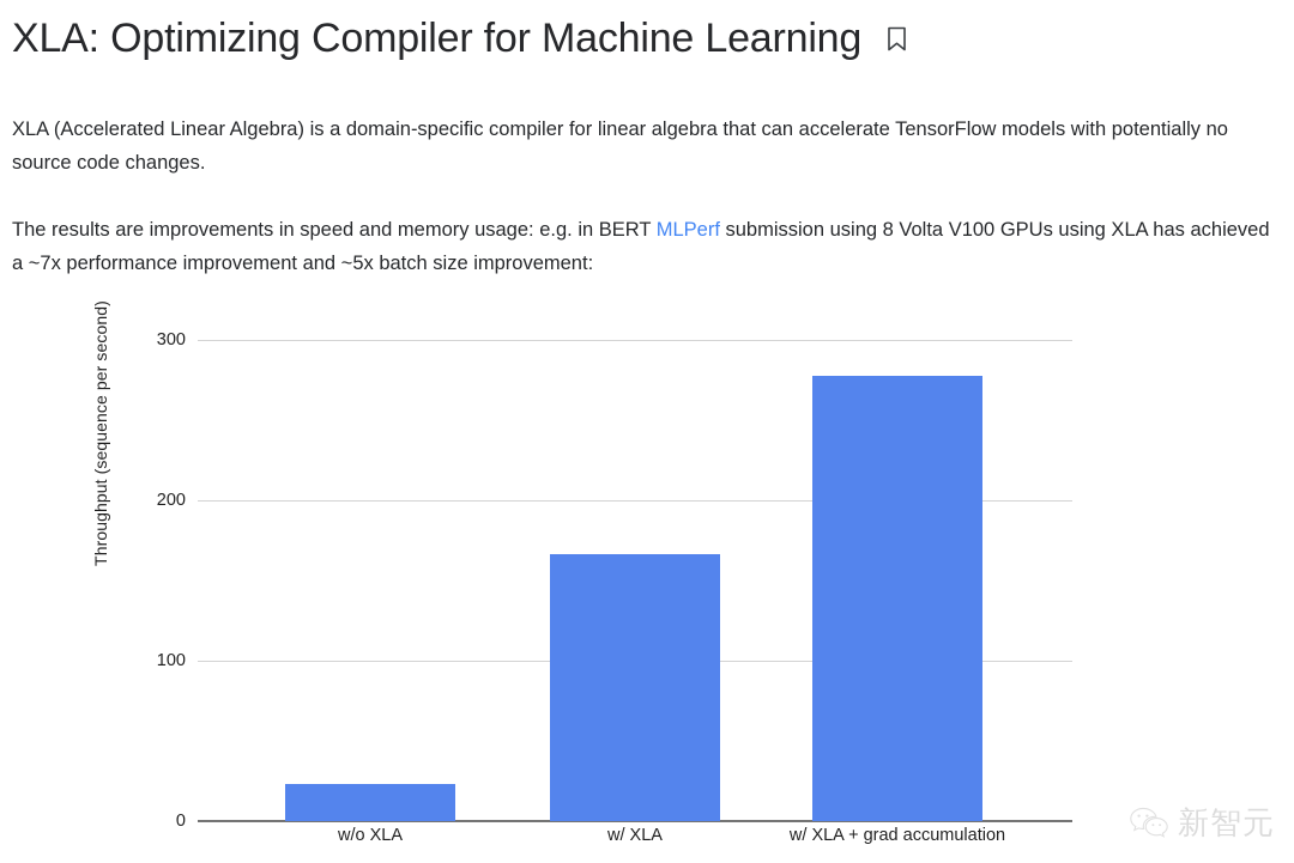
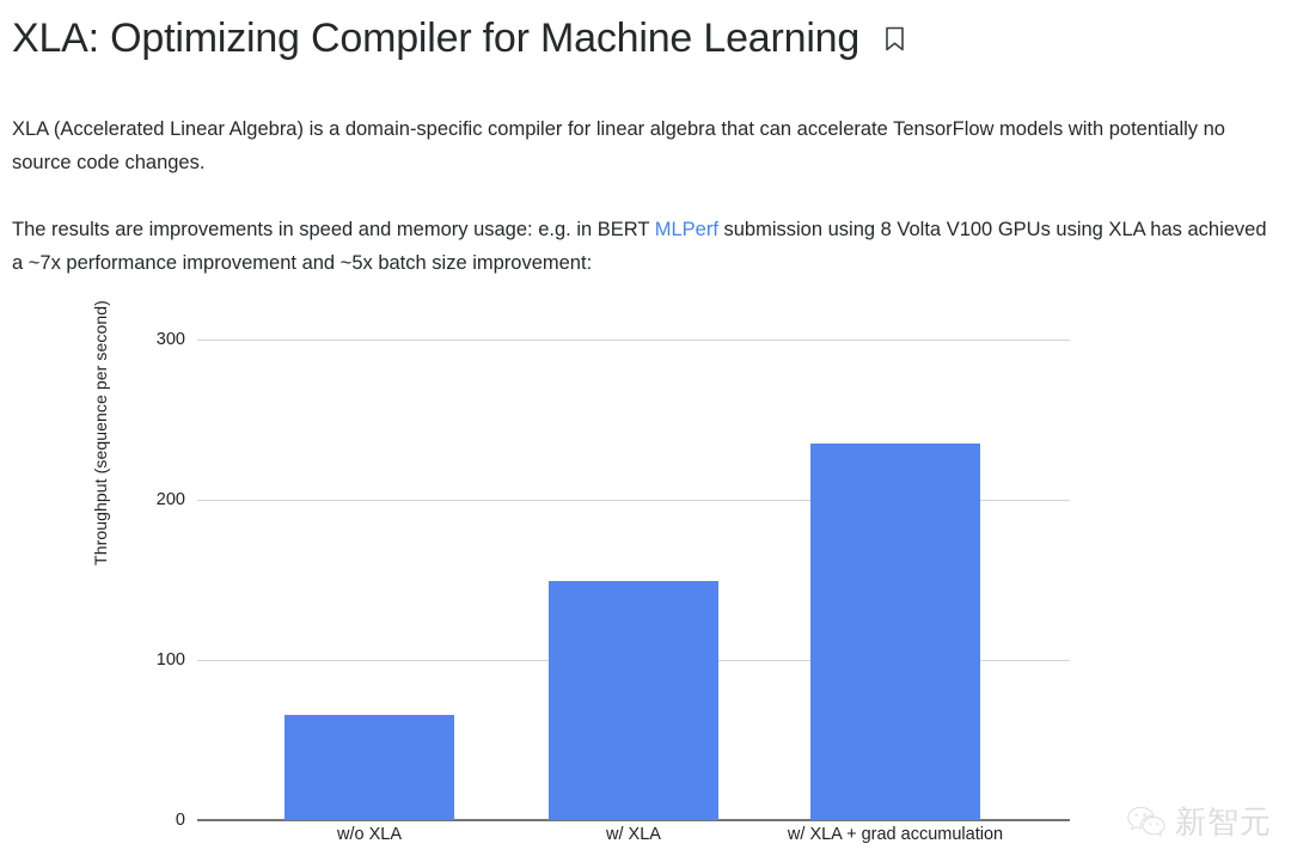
w/o XLA: 23 -> 66
w/ XLA: 167 -> 150
w/ XLA + grad accumulation: 278 -> 236
